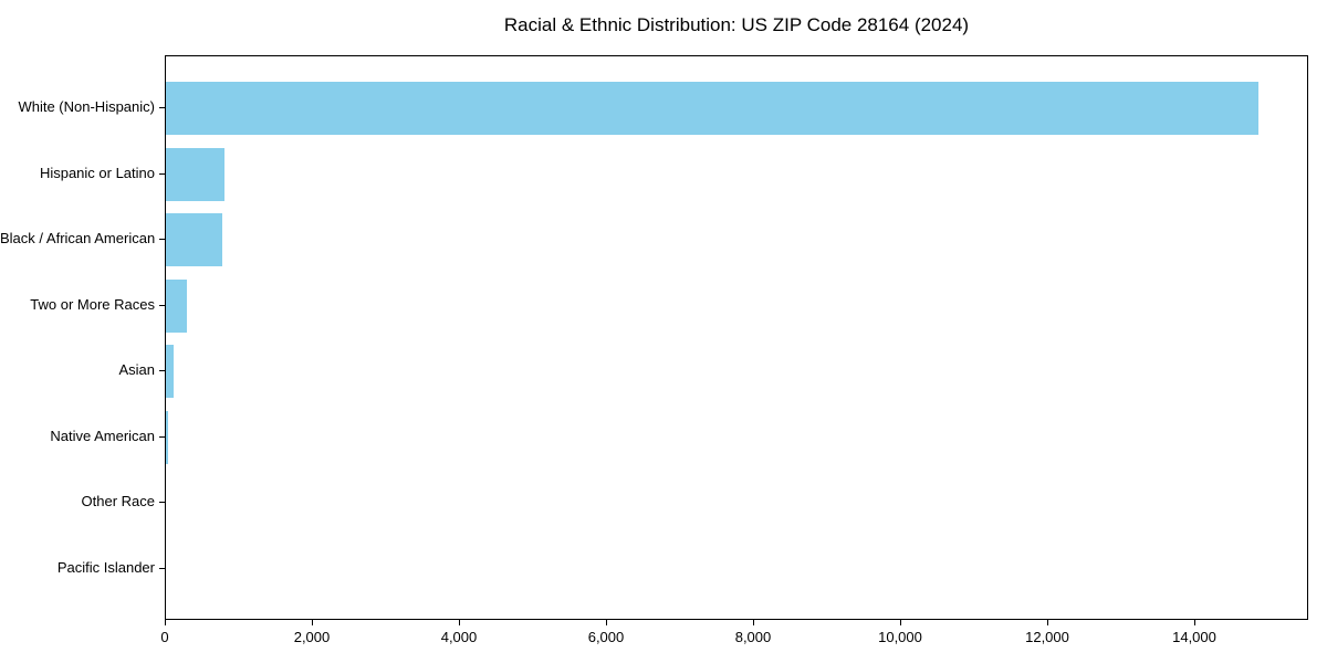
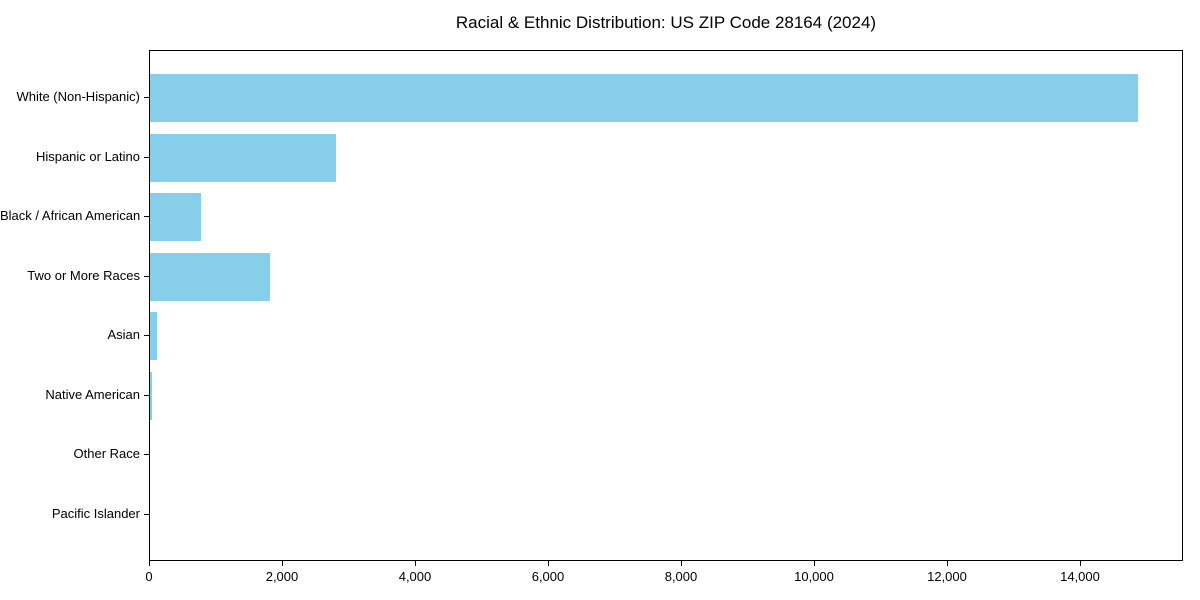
Hispanic or Latino: 800 -> 2800
Two or More Races: 300 -> 1800
